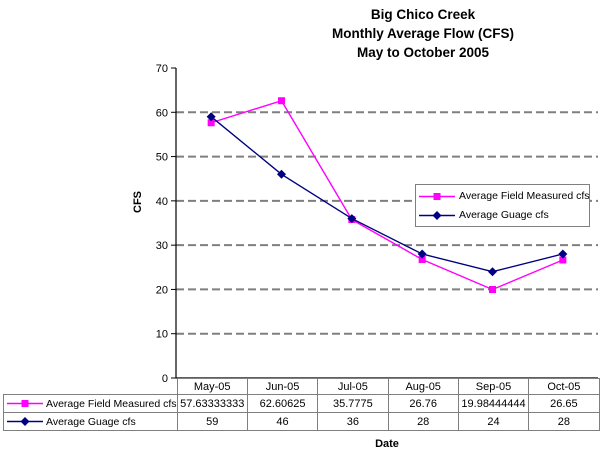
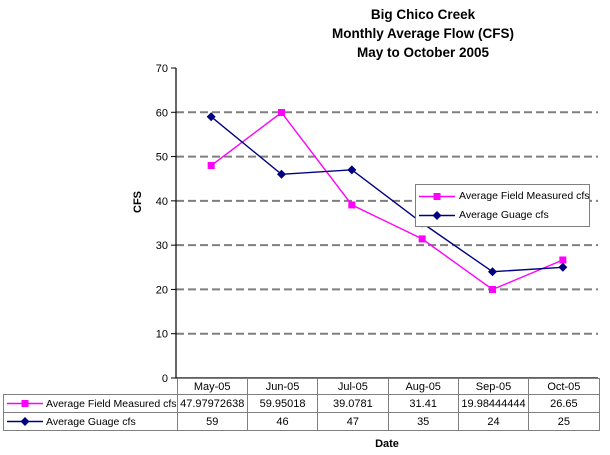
Average Field Measured cfs/May-05: 57.63333333 -> 47.97972638
Average Field Measured cfs/Jun-05: 62.60625 -> 59.95018
Average Field Measured cfs/Jul-05: 35.7775 -> 39.0781
Average Guage cfs/Jul-05: 36 -> 47
Average Field Measured cfs/Aug-05: 26.76 -> 31.41
Average Guage cfs/Aug-05: 28 -> 35
Average Guage cfs/Oct-05: 28 -> 25
